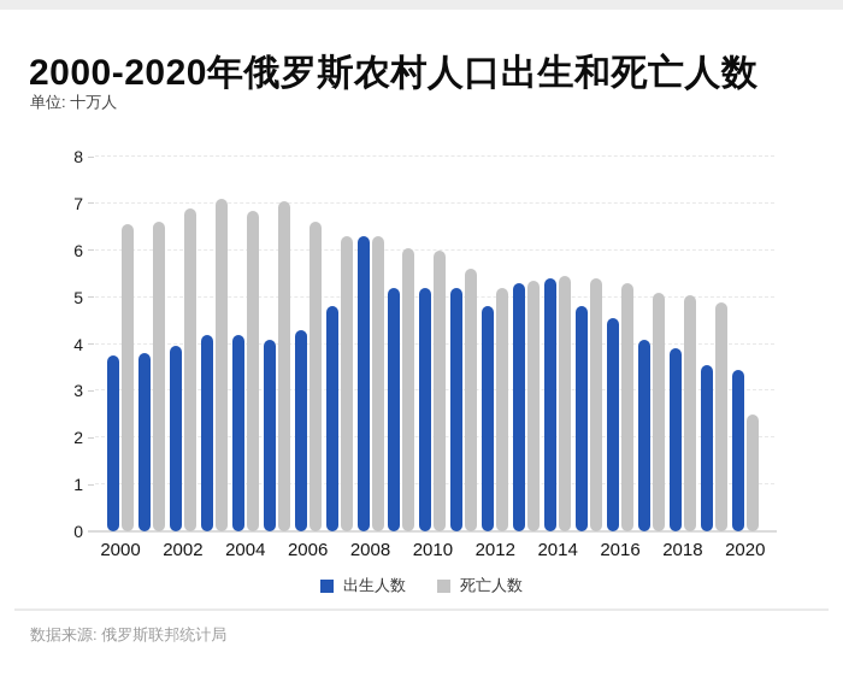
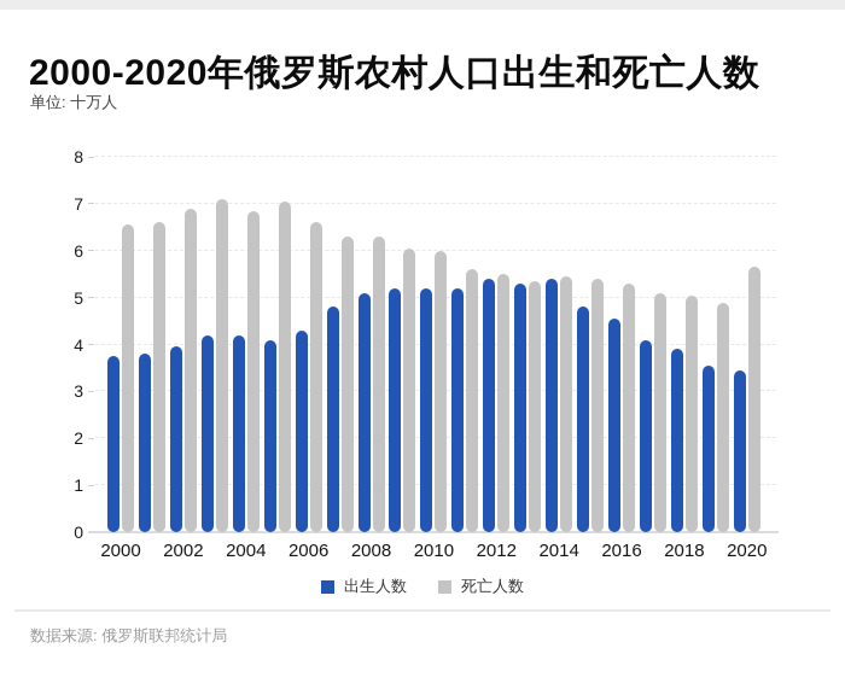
出生人数/2008: 6.3 -> 5.1
出生人数/2012: 4.8 -> 5.4
死亡人数/2012: 5.2 -> 5.5
死亡人数/2020: 2.5 -> 5.7
